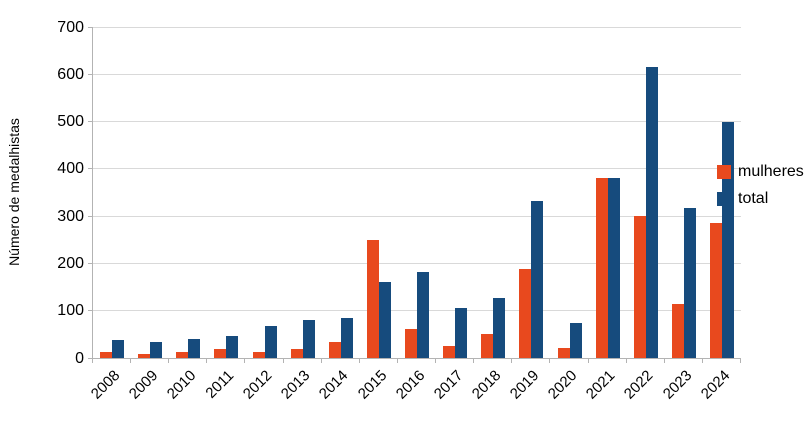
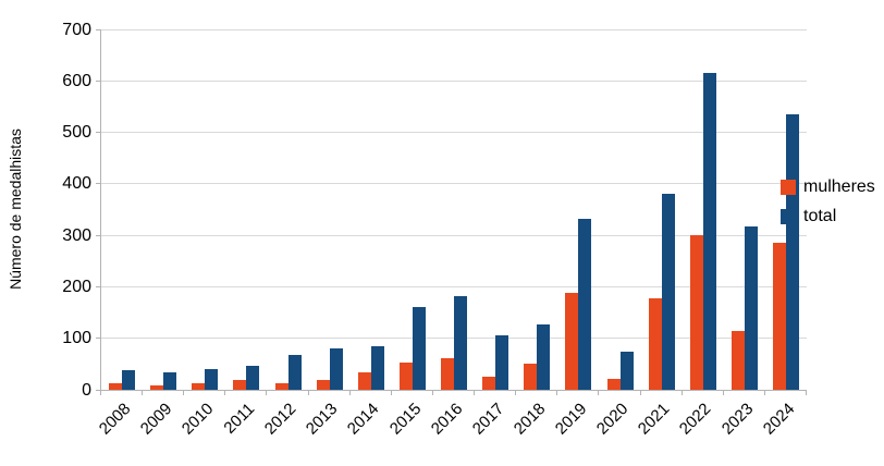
mulheres/2015: 250 -> 50
mulheres/2021: 380 -> 180
total/2024: 500 -> 540
